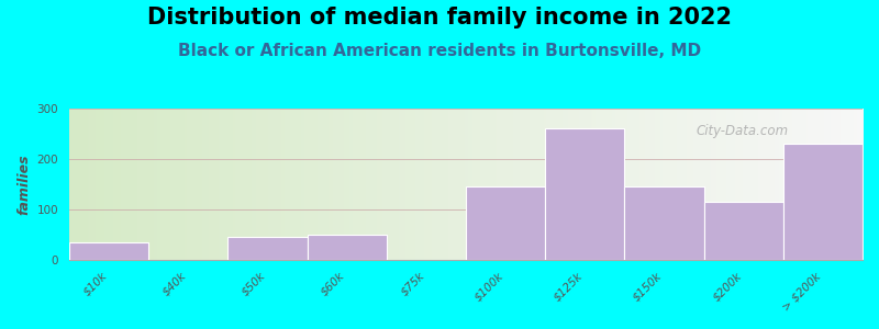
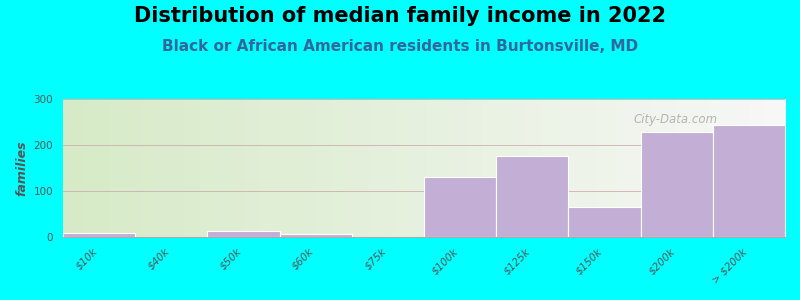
$10k: 35 -> 8
$50k: 45 -> 12
$60k: 50 -> 5
$100k: 145 -> 130
$125k: 260 -> 175
$150k: 145 -> 65
$200k: 115 -> 228
> $200k: 230 -> 243
